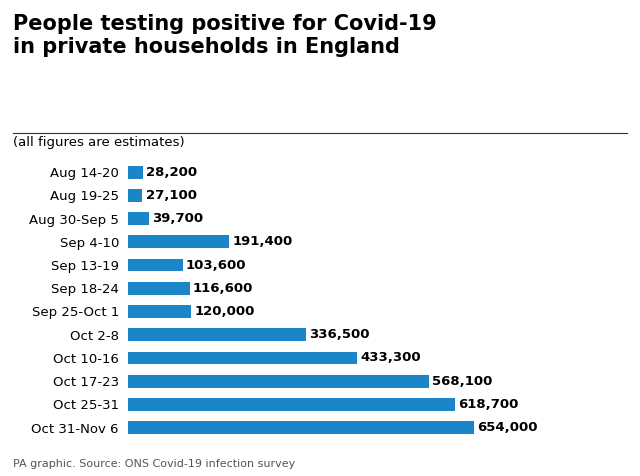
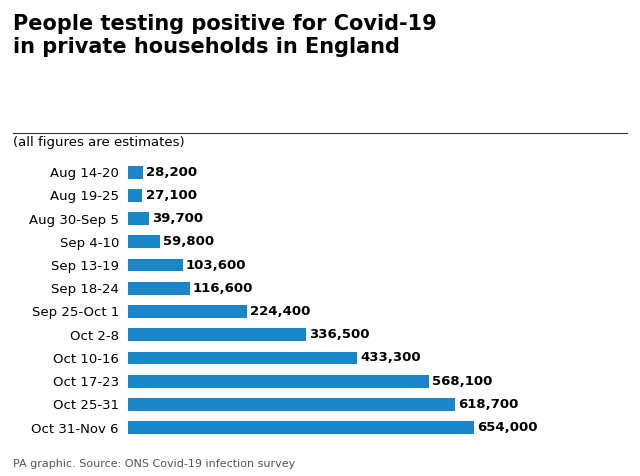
Sep 4-10: 191,400 -> 59,800
Sep 25-Oct 1: 120,000 -> 224,400
